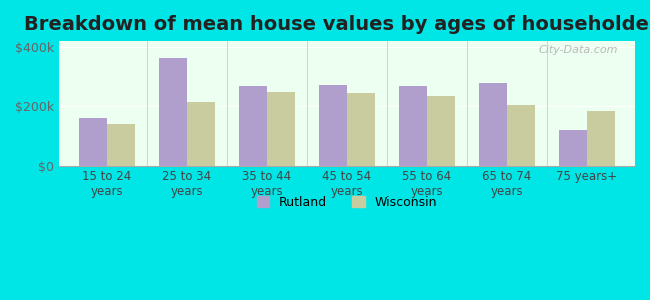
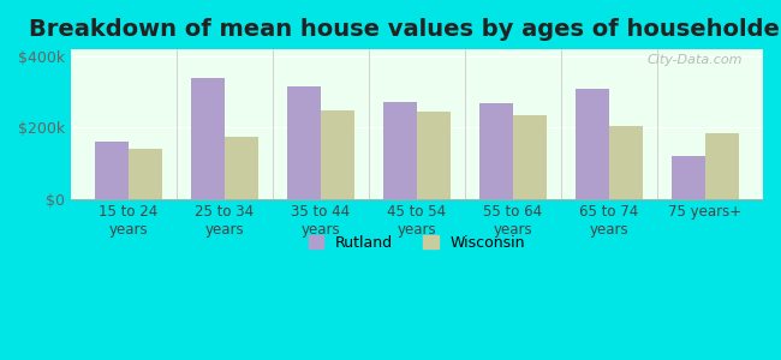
Rutland/25 to 34 years: $362k -> $340k
Wisconsin/25 to 34 years: $215k -> $175k
Rutland/35 to 44 years: $270k -> $315k
Rutland/65 to 74 years: $278k -> $310k
